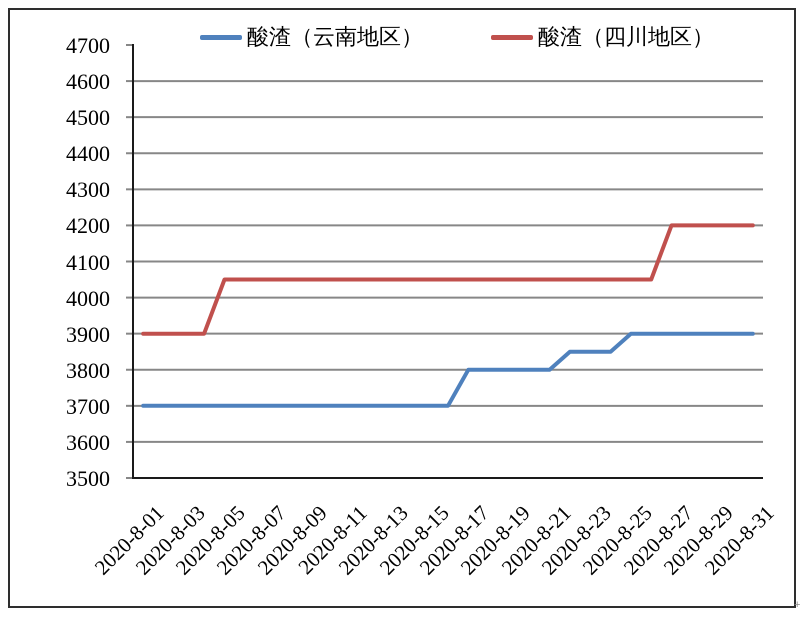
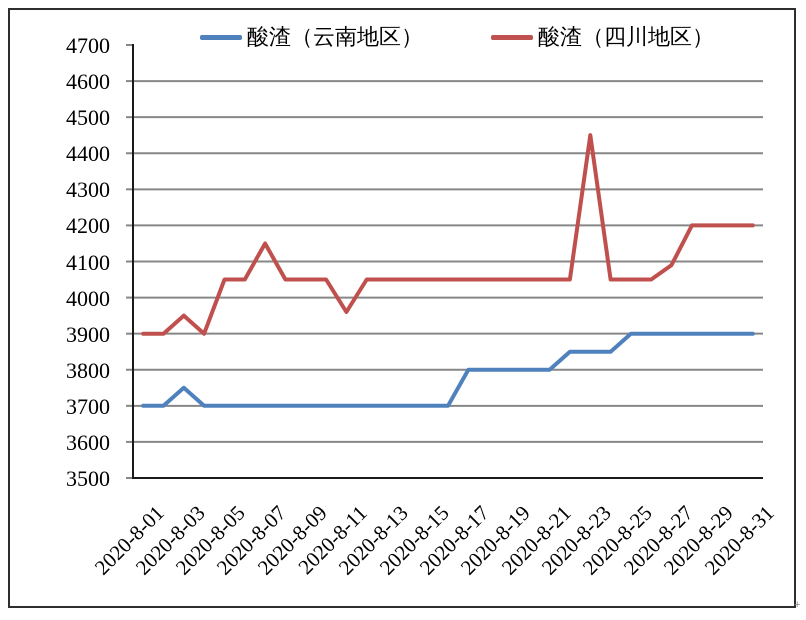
酸渣（云南地区）/2020-8-03: 3700 -> 3750
酸渣（四川地区）/2020-8-03: 3900 -> 3950
酸渣（四川地区）/2020-8-07: 4050 -> 4150
酸渣（四川地区）/2020-8-11: 4050 -> 3960
酸渣（四川地区）/2020-8-23: 4050 -> 4450
酸渣（四川地区）/2020-8-27: 4200 -> 4090
